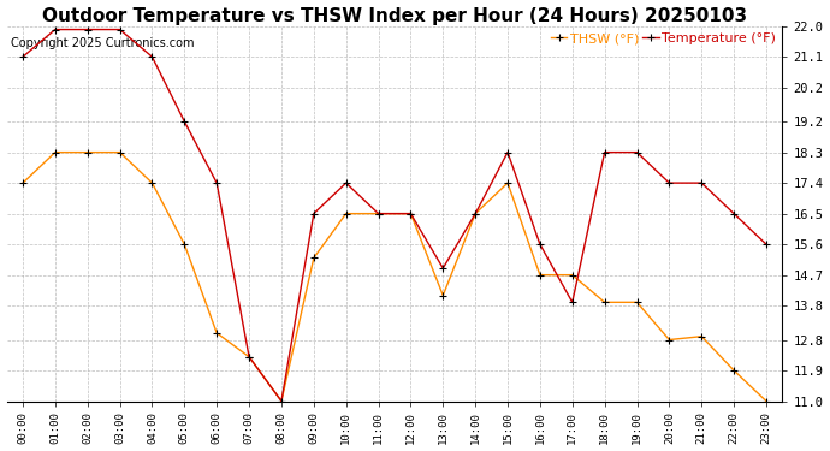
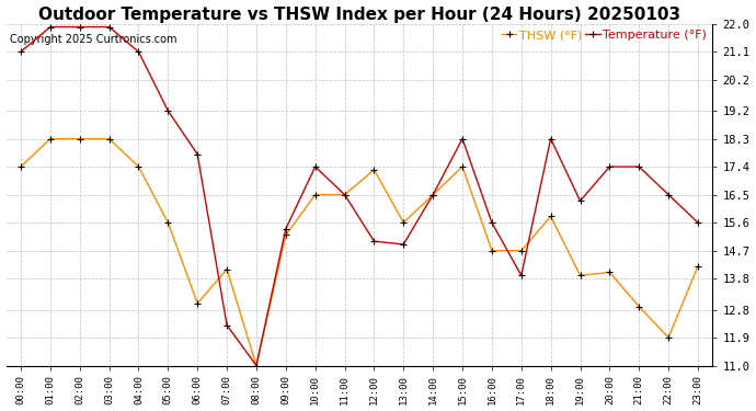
Temperature (°F)/06:00: 17.4 -> 17.8
THSW (°F)/07:00: 12.3 -> 14.1
Temperature (°F)/09:00: 16.5 -> 15.4
Temperature (°F)/12:00: 16.5 -> 15.0
THSW (°F)/12:00: 16.5 -> 17.3
THSW (°F)/13:00: 14.1 -> 15.6
THSW (°F)/18:00: 13.9 -> 15.8
Temperature (°F)/19:00: 18.3 -> 16.3
THSW (°F)/20:00: 12.8 -> 14.0
THSW (°F)/23:00: 11.0 -> 14.2
